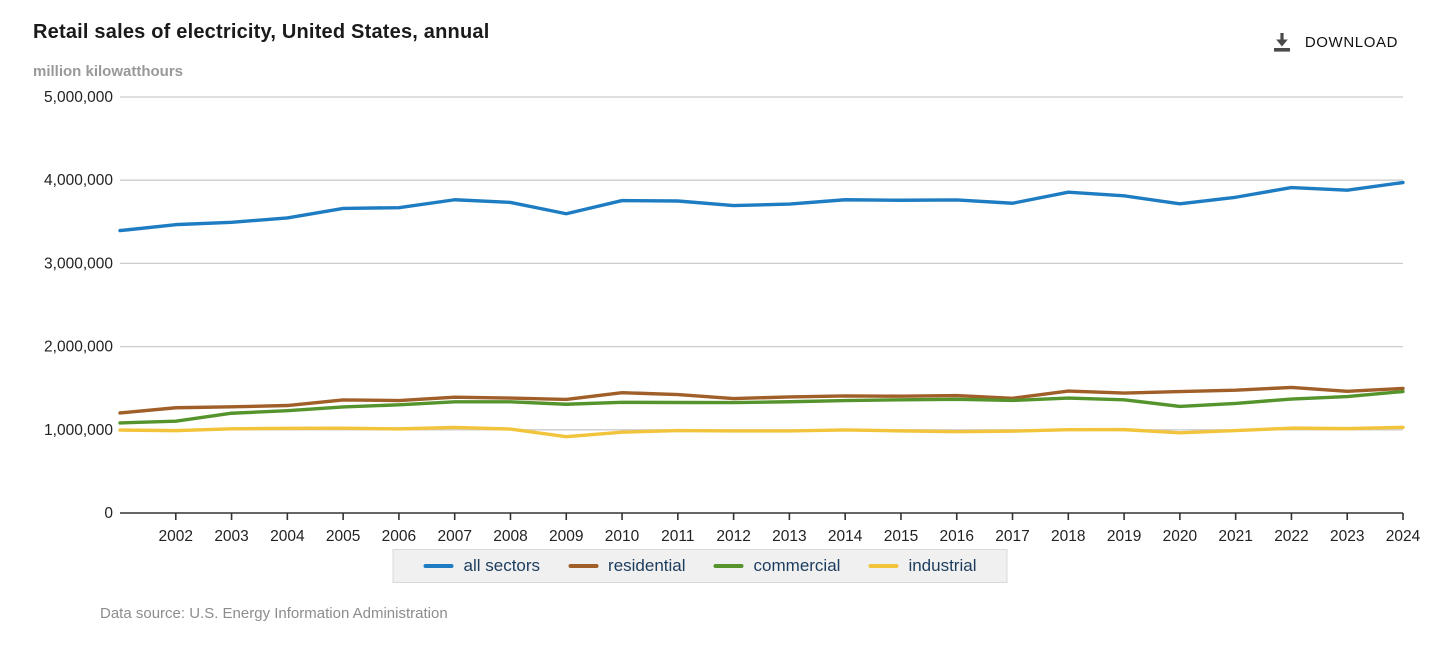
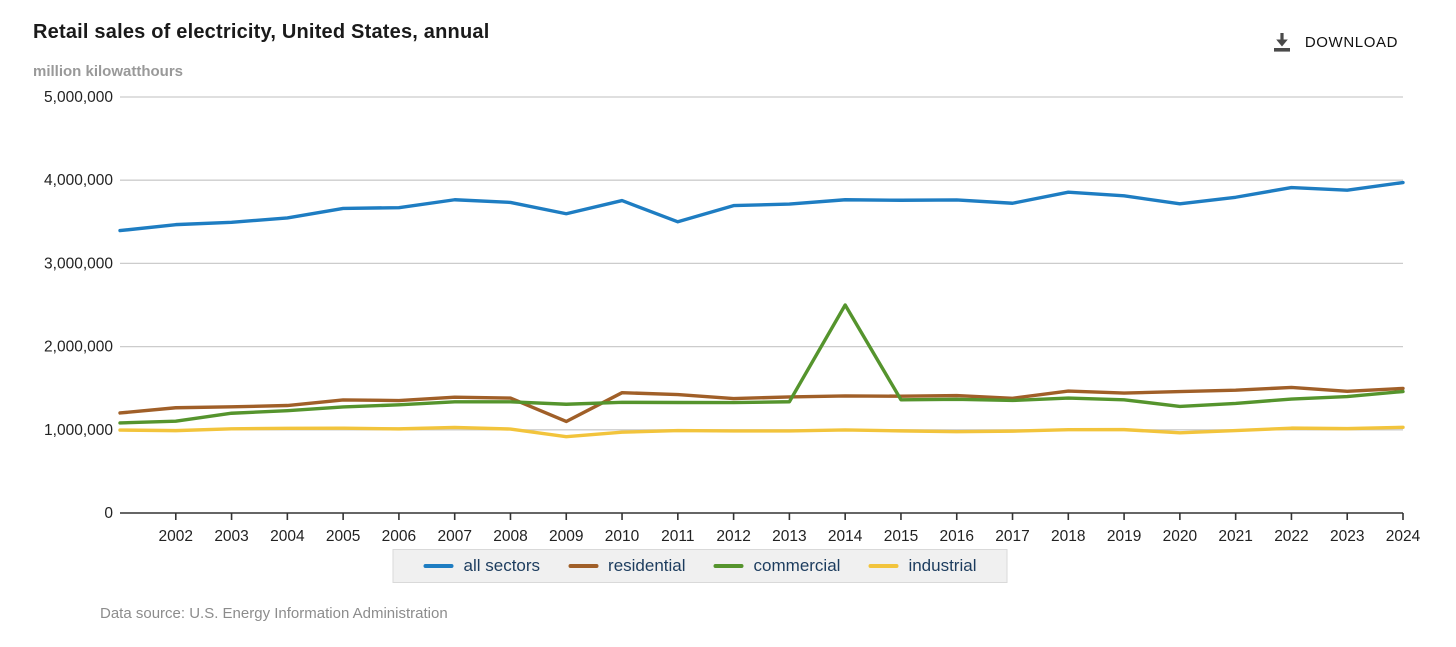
residential/2009: 1400000 -> 1100000
all sectors/2011: 3800000 -> 3500000
commercial/2014: 1400000 -> 2500000
